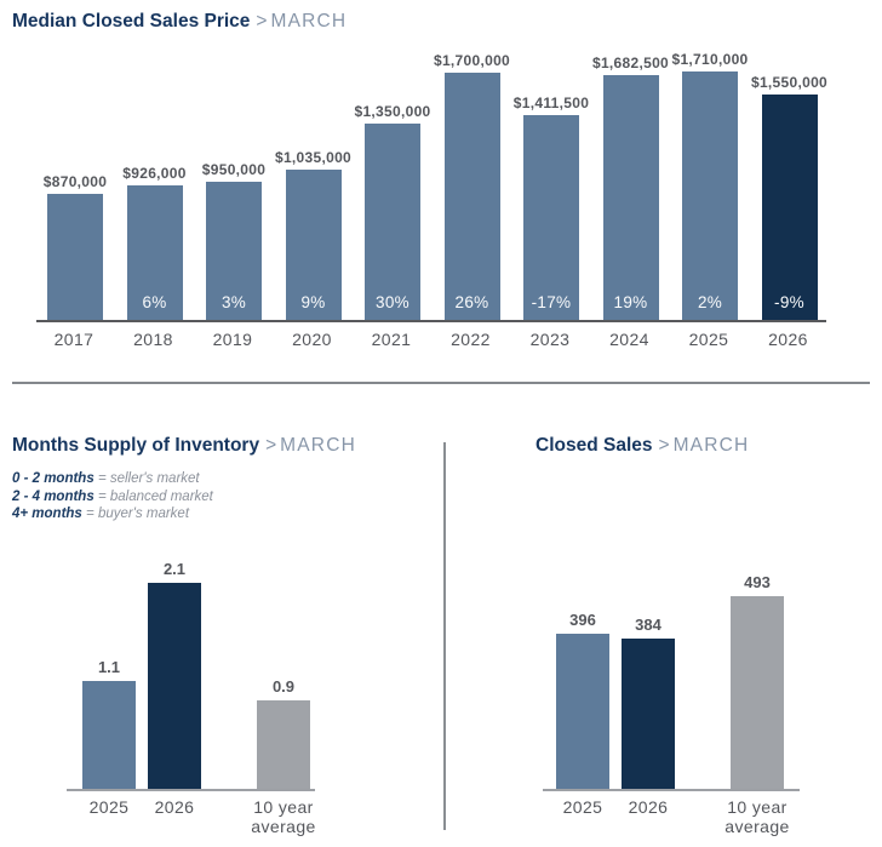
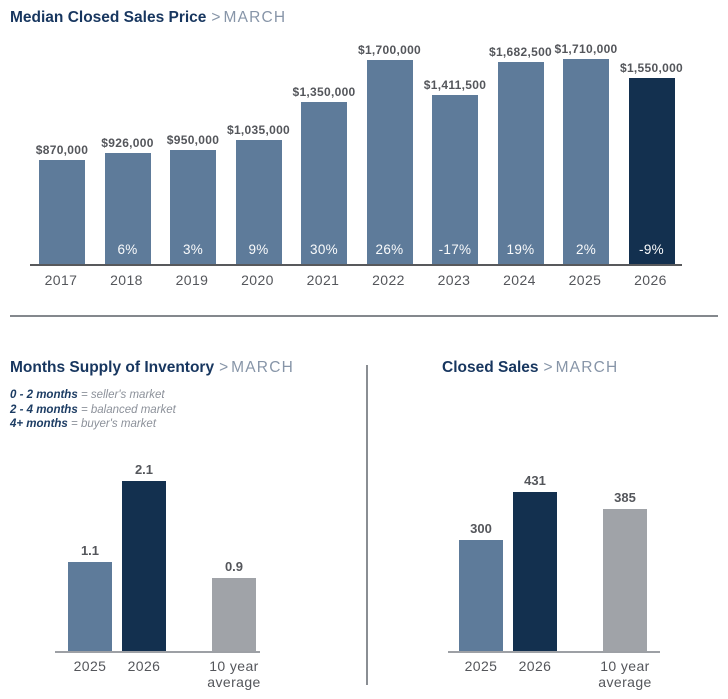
Closed Sales/2025: 396 -> 300
Closed Sales/2026: 384 -> 431
Closed Sales/10 year average: 493 -> 385
